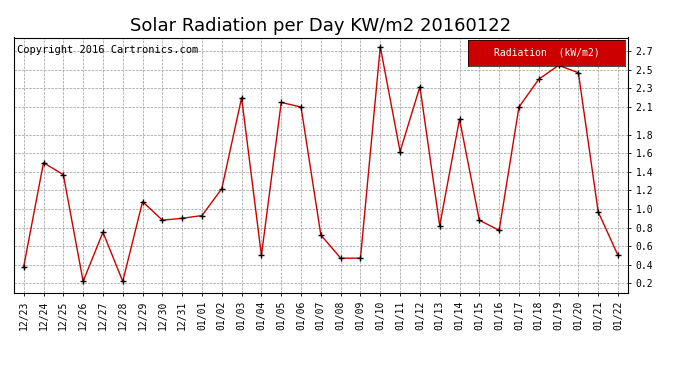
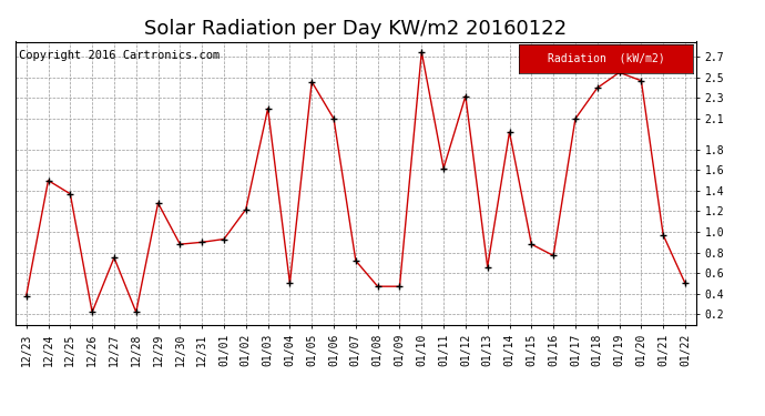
12/29: 1.08 -> 1.28
01/05: 2.15 -> 2.46
01/13: 0.82 -> 0.66
